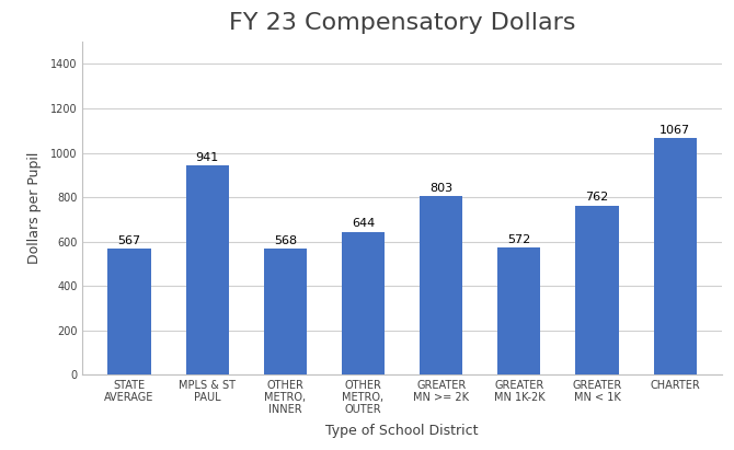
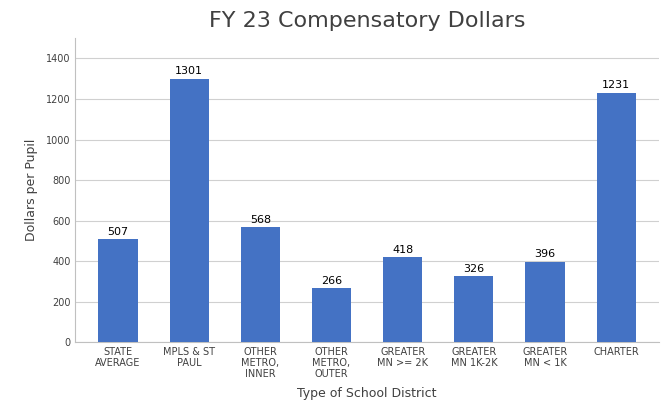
STATE AVERAGE: 567 -> 507
MPLS & ST PAUL: 941 -> 1301
OTHER METRO, OUTER: 644 -> 266
GREATER MN >= 2K: 803 -> 418
GREATER MN 1K-2K: 572 -> 326
GREATER MN < 1K: 762 -> 396
CHARTER: 1067 -> 1231
